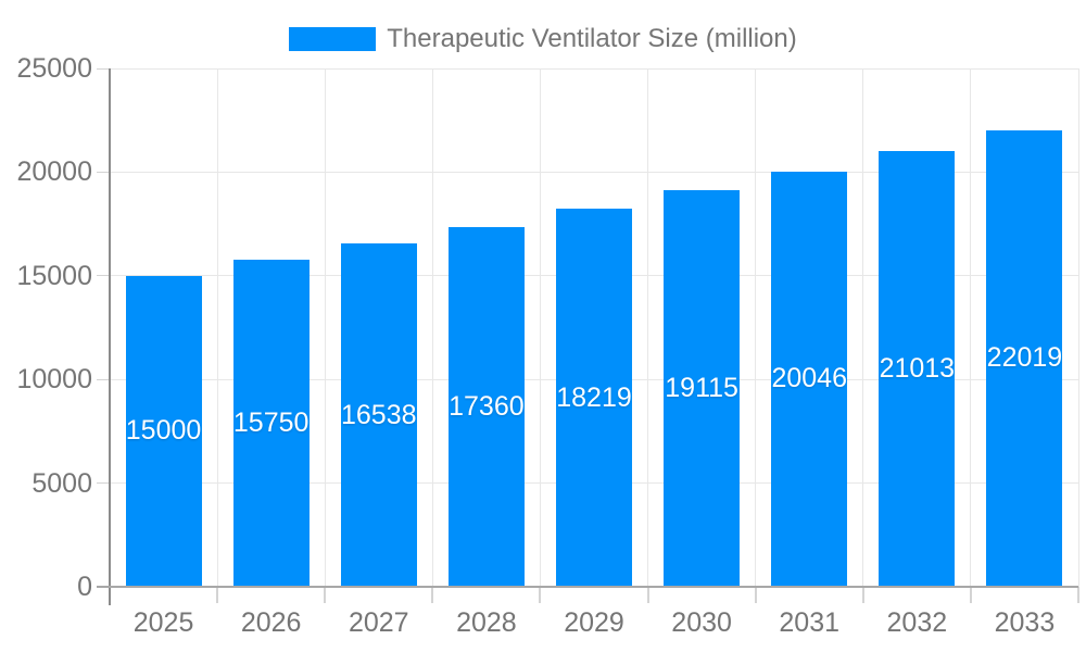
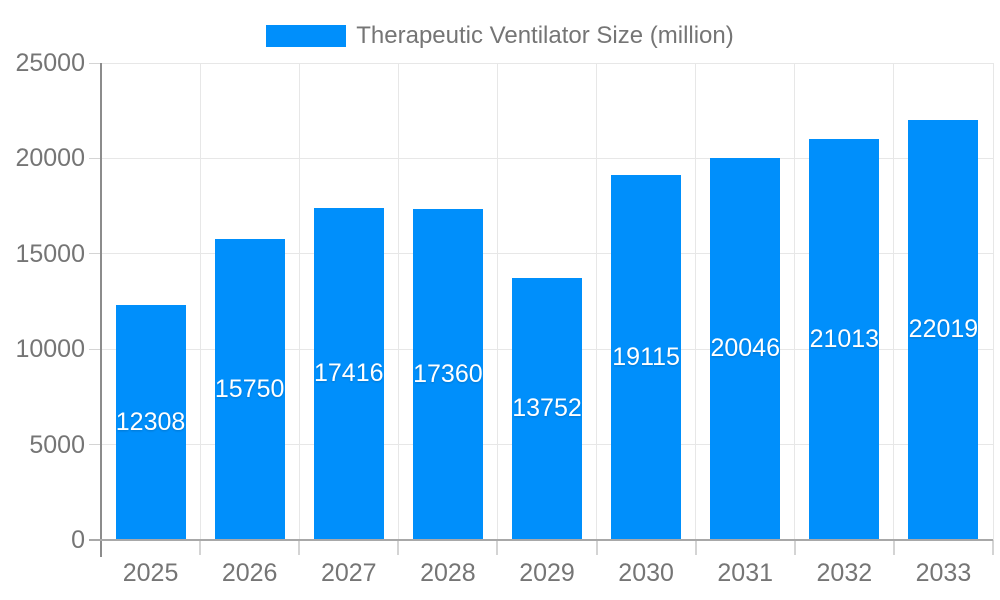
2025: 15000 -> 12308
2027: 16538 -> 17416
2029: 18219 -> 13752
